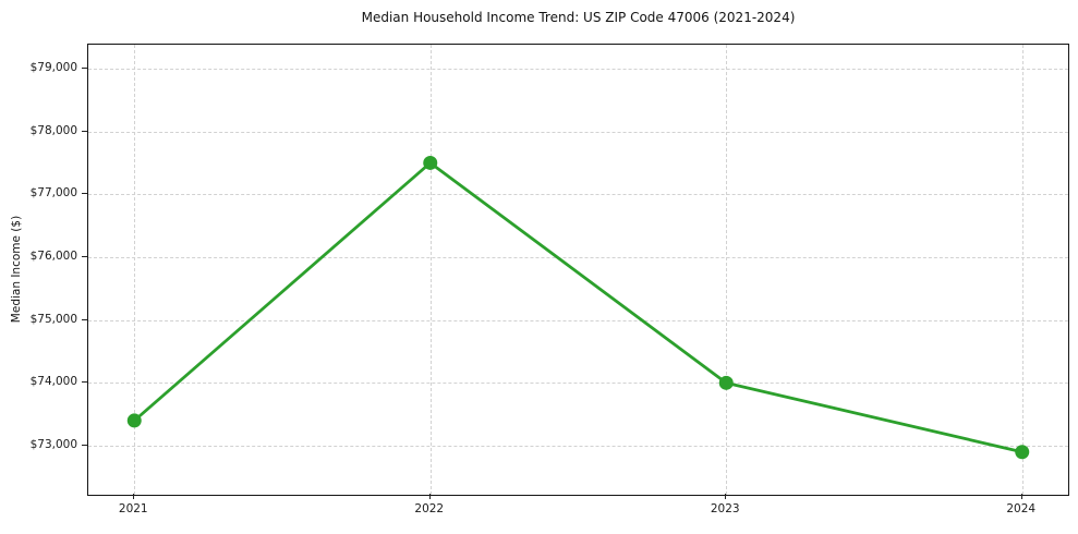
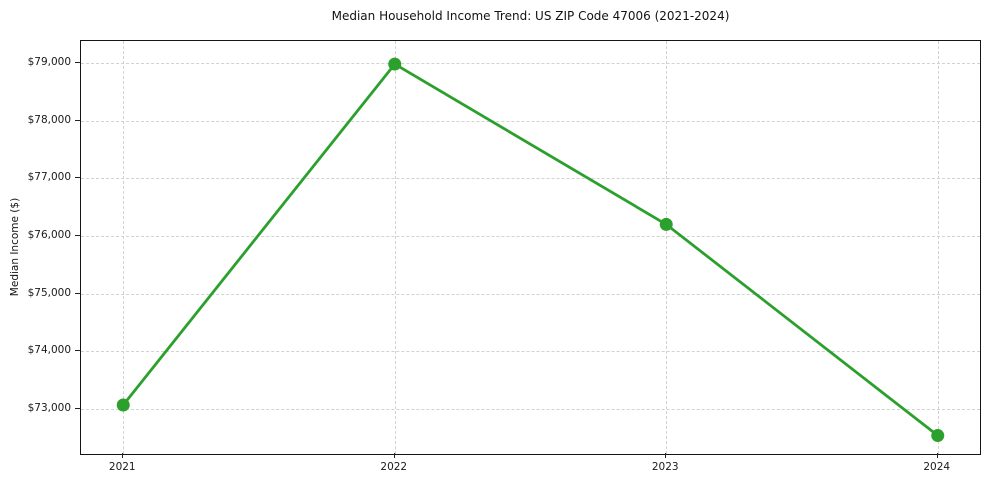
2021: $73400 -> $73100
2022: $77500 -> $79000
2023: $74000 -> $76200
2024: $72900 -> $72500
